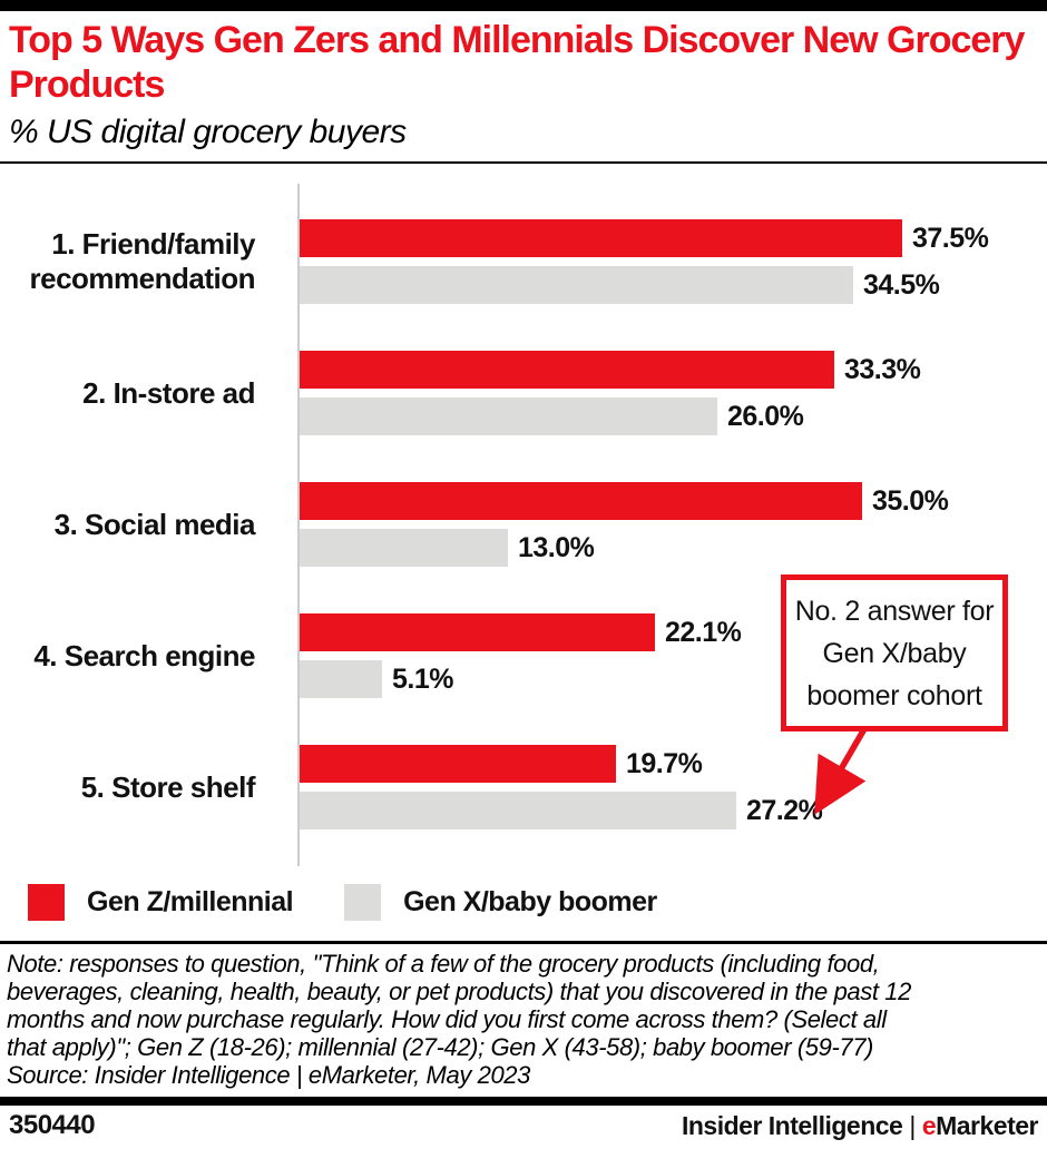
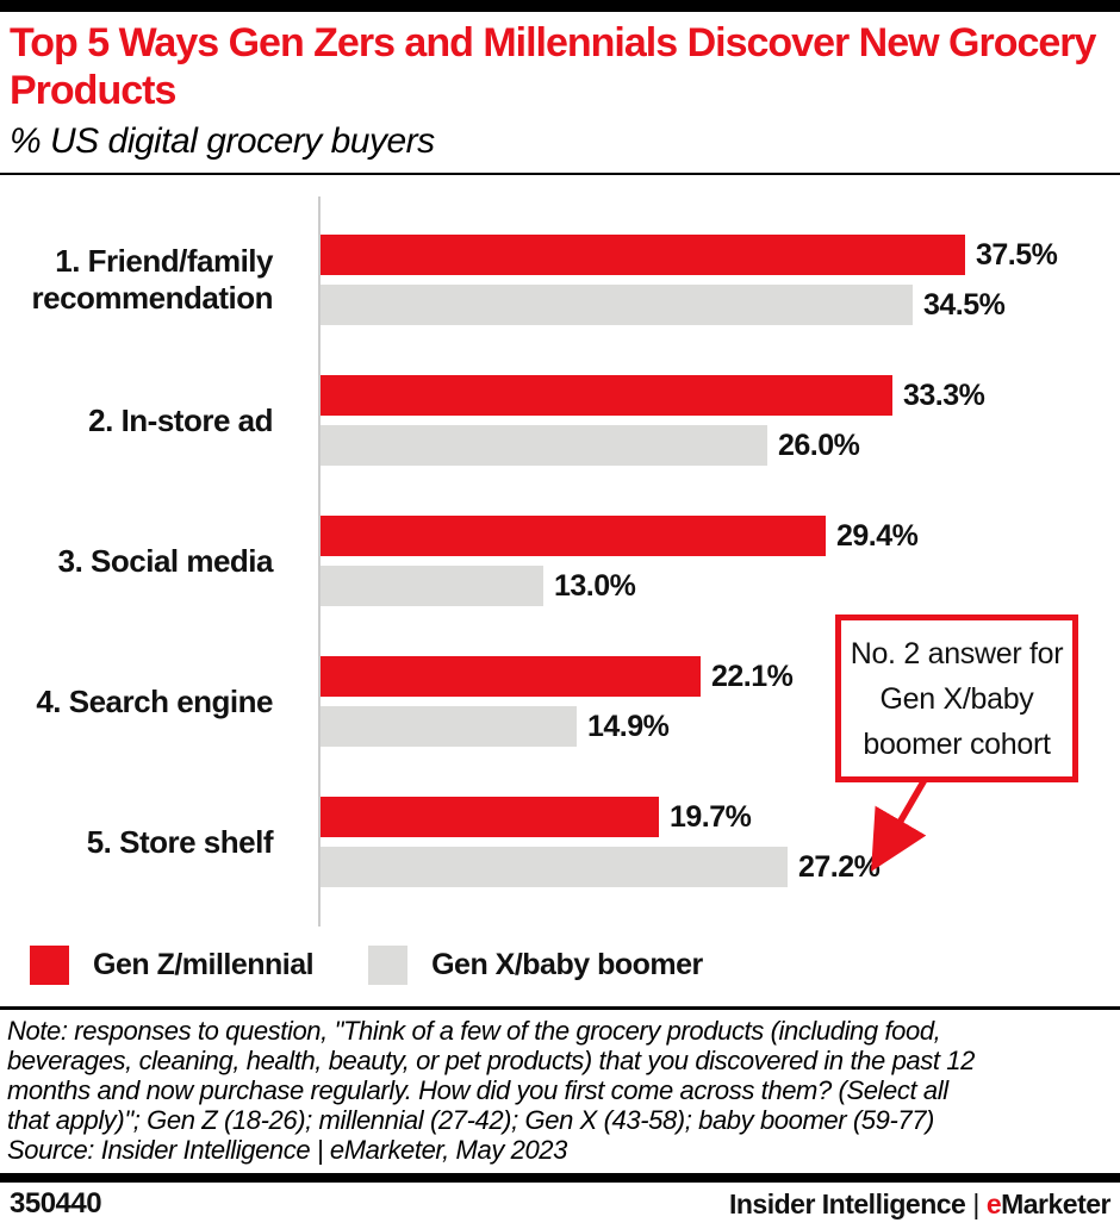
Gen Z/millennial/3. Social media: 35.0% -> 29.4%
Gen X/baby boomer/4. Search engine: 5.1% -> 14.9%
